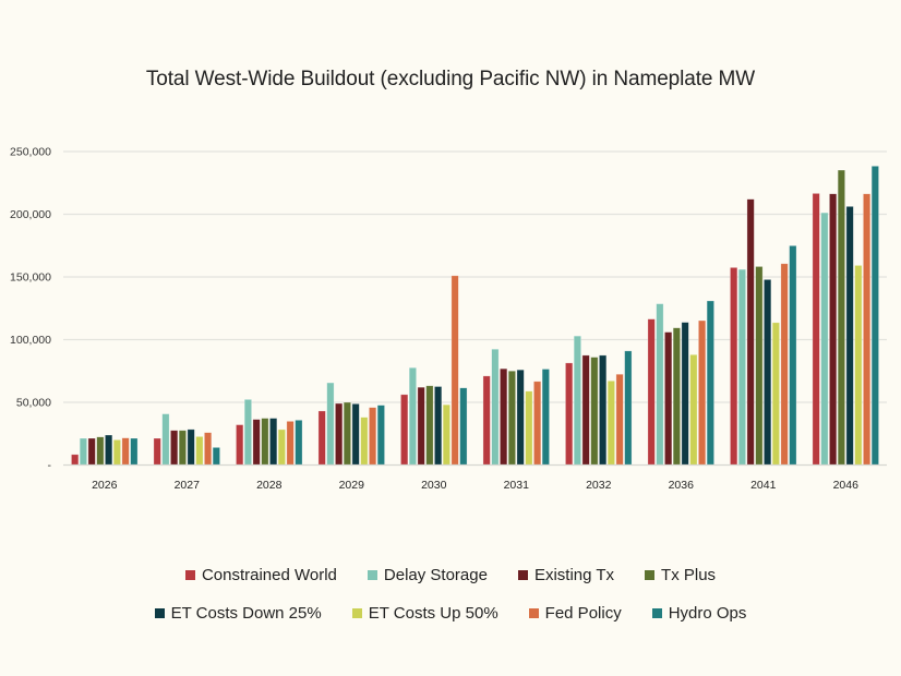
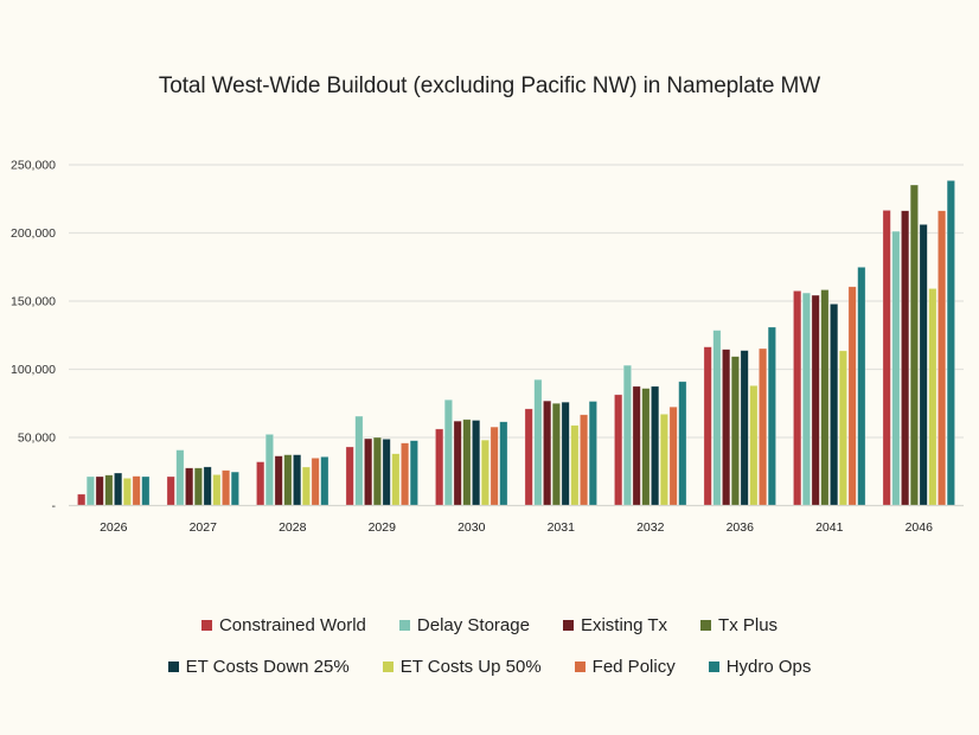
Hydro Ops/2027: 14000 -> 25000
Fed Policy/2030: 151000 -> 58000
Existing Tx/2036: 106000 -> 115000
Existing Tx/2041: 212000 -> 154000
